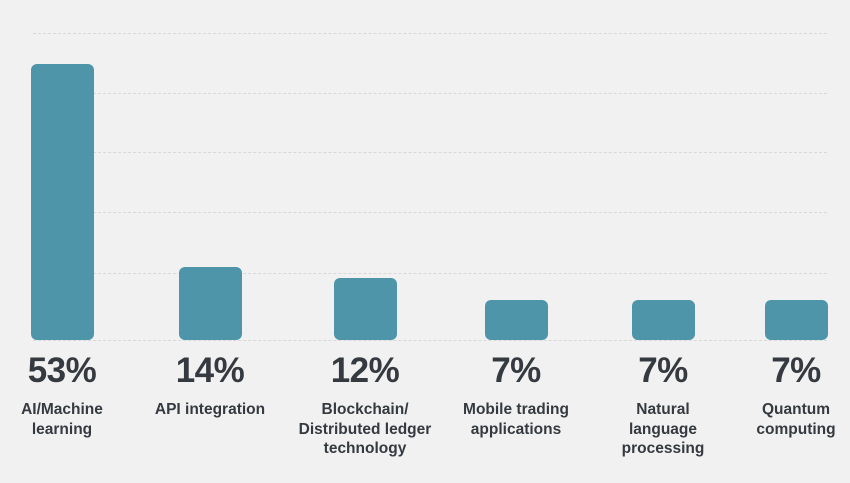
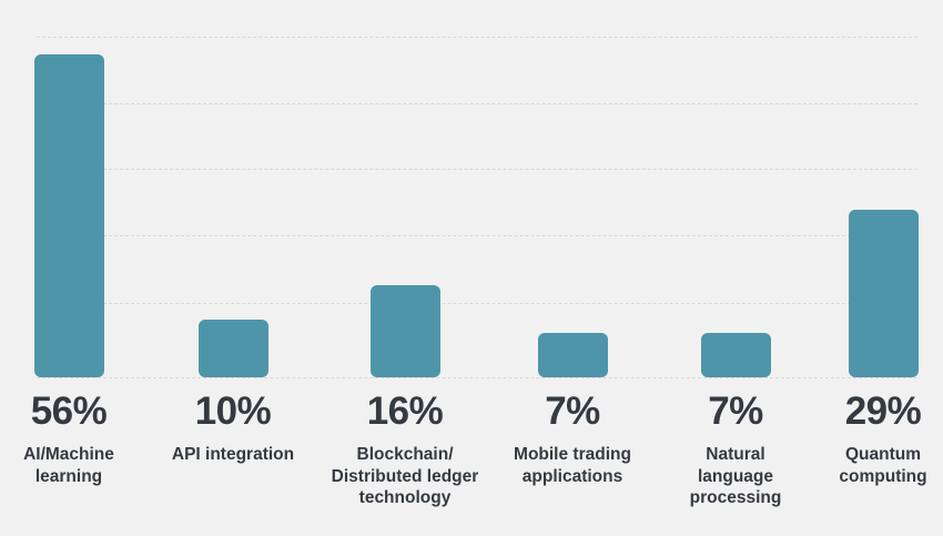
AI/Machine learning: 53% -> 56%
API integration: 14% -> 10%
Blockchain/ Distributed ledger technology: 12% -> 16%
Quantum computing: 7% -> 29%
